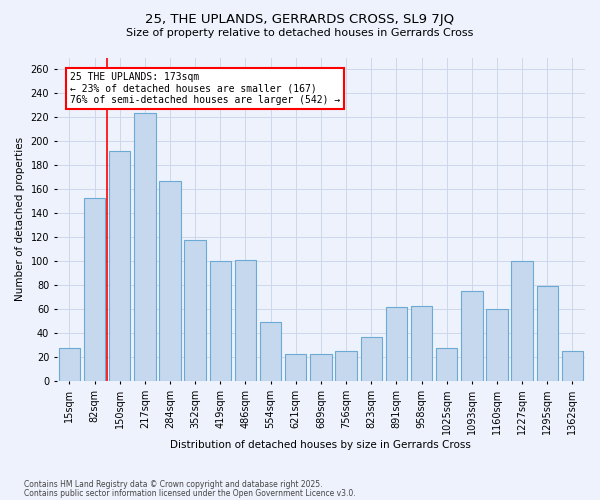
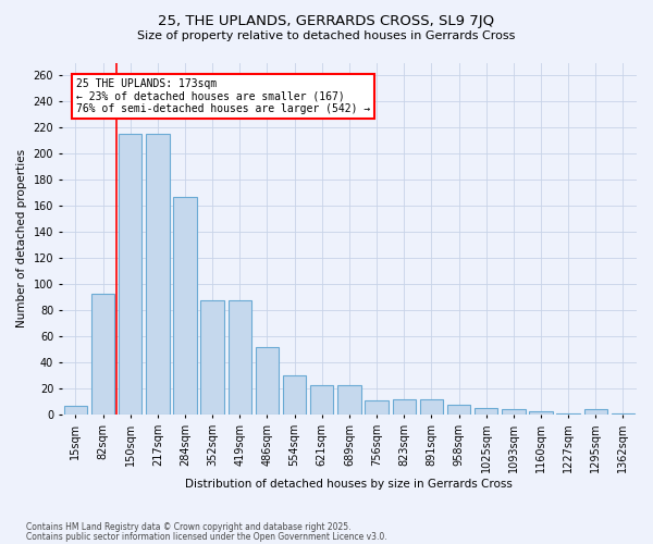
15sqm: 28 -> 7
82sqm: 153 -> 93
150sqm: 192 -> 215
217sqm: 224 -> 215
352sqm: 118 -> 88
419sqm: 100 -> 88
486sqm: 101 -> 52
554sqm: 49 -> 30
756sqm: 25 -> 11
823sqm: 37 -> 12
891sqm: 62 -> 12
958sqm: 63 -> 8
1025sqm: 28 -> 5
1093sqm: 75 -> 4
1160sqm: 60 -> 3
1227sqm: 100 -> 1
1295sqm: 79 -> 4
1362sqm: 25 -> 1
